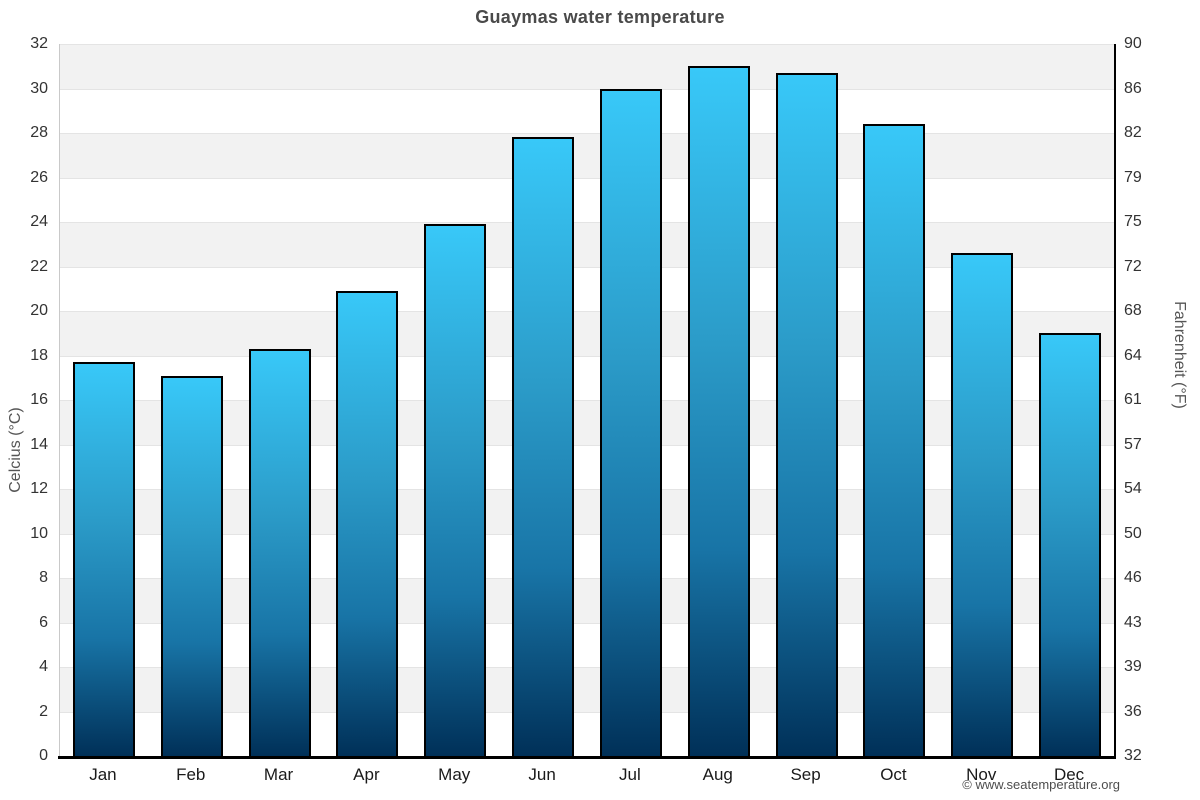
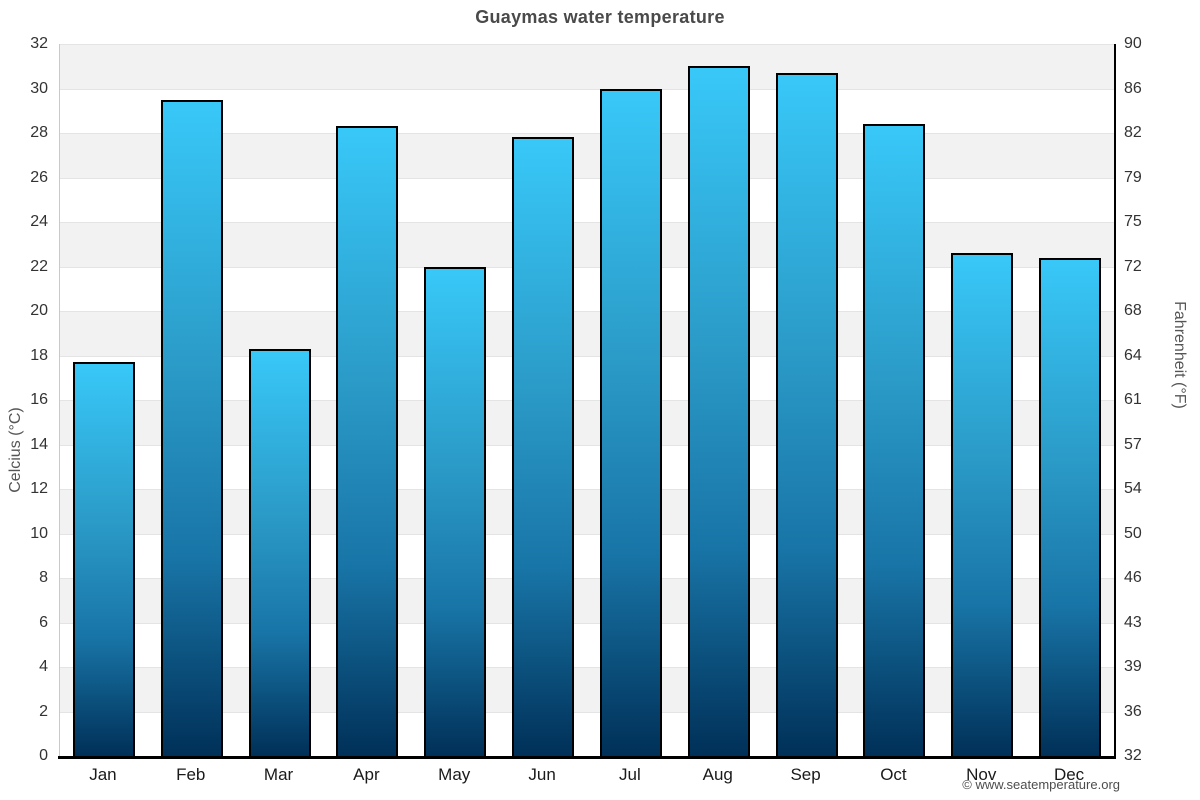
Feb: 17.1 -> 29.5
Apr: 20.9 -> 28.3
May: 23.9 -> 22.0
Dec: 19.0 -> 22.4
